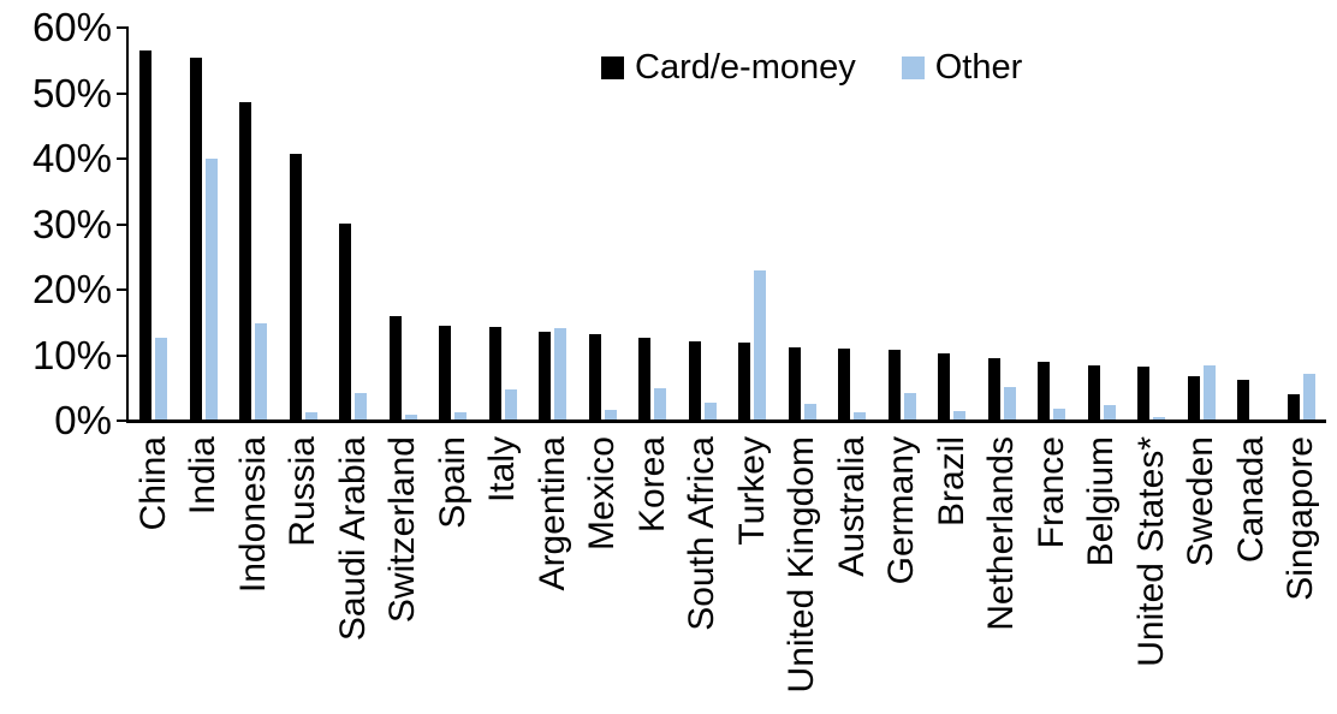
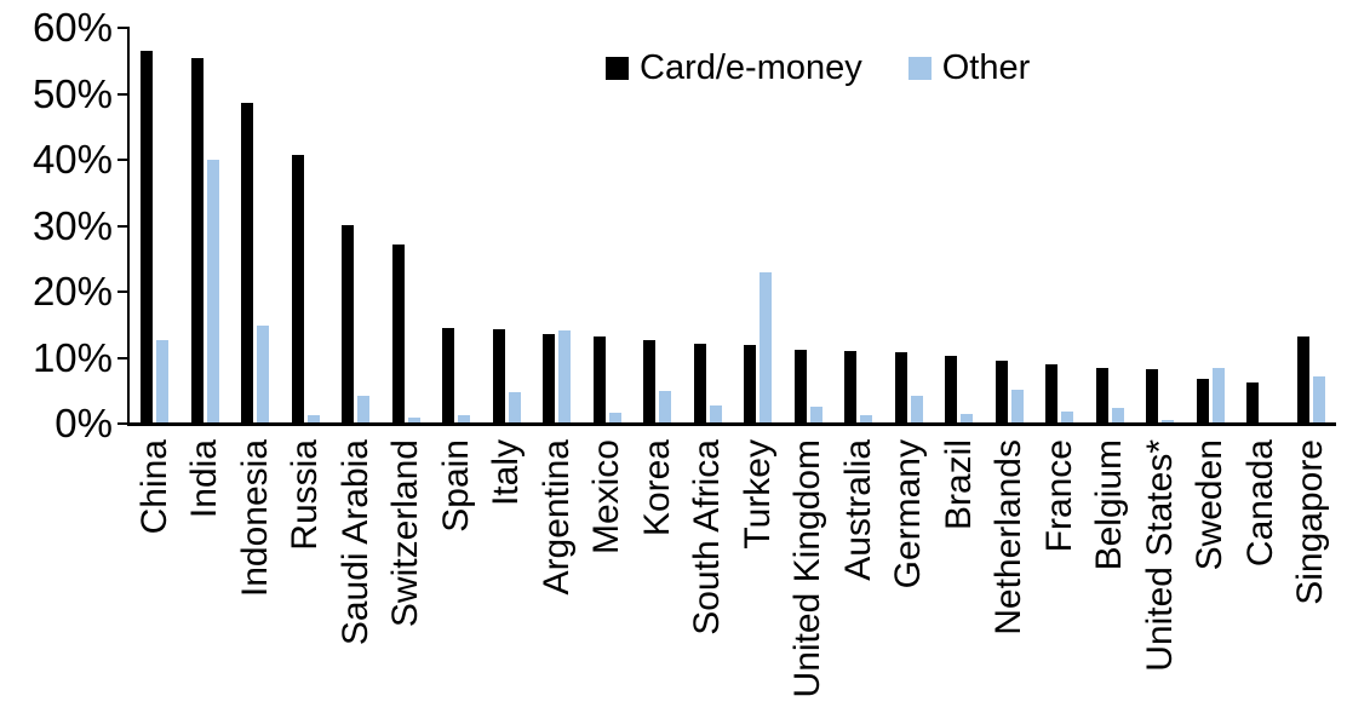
Card/e-money/Switzerland: 16% -> 27%
Card/e-money/Singapore: 4% -> 13%
